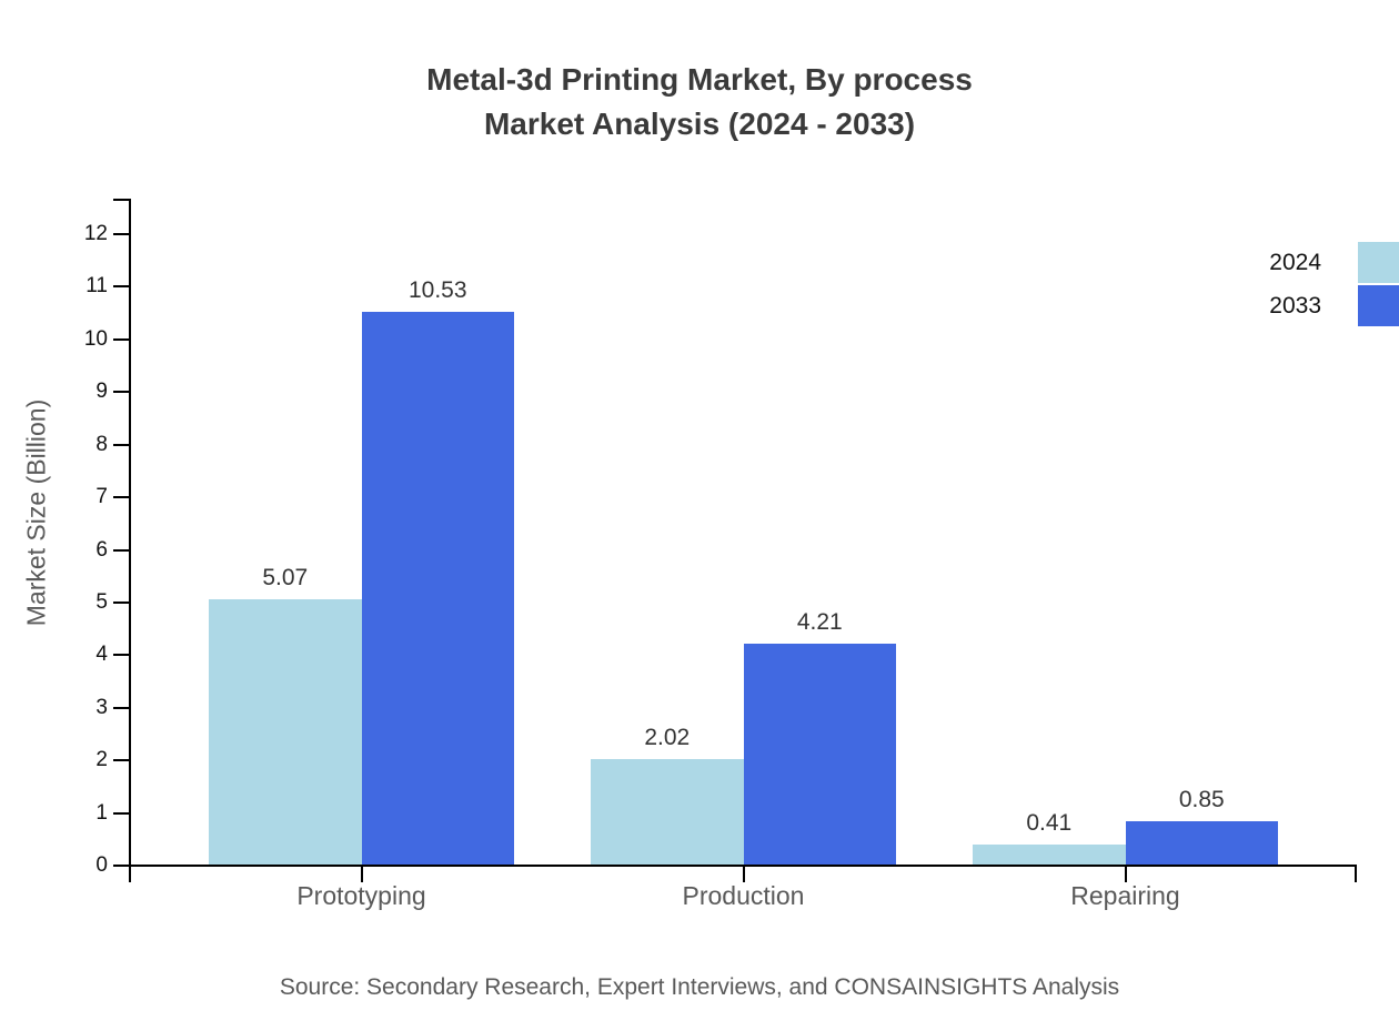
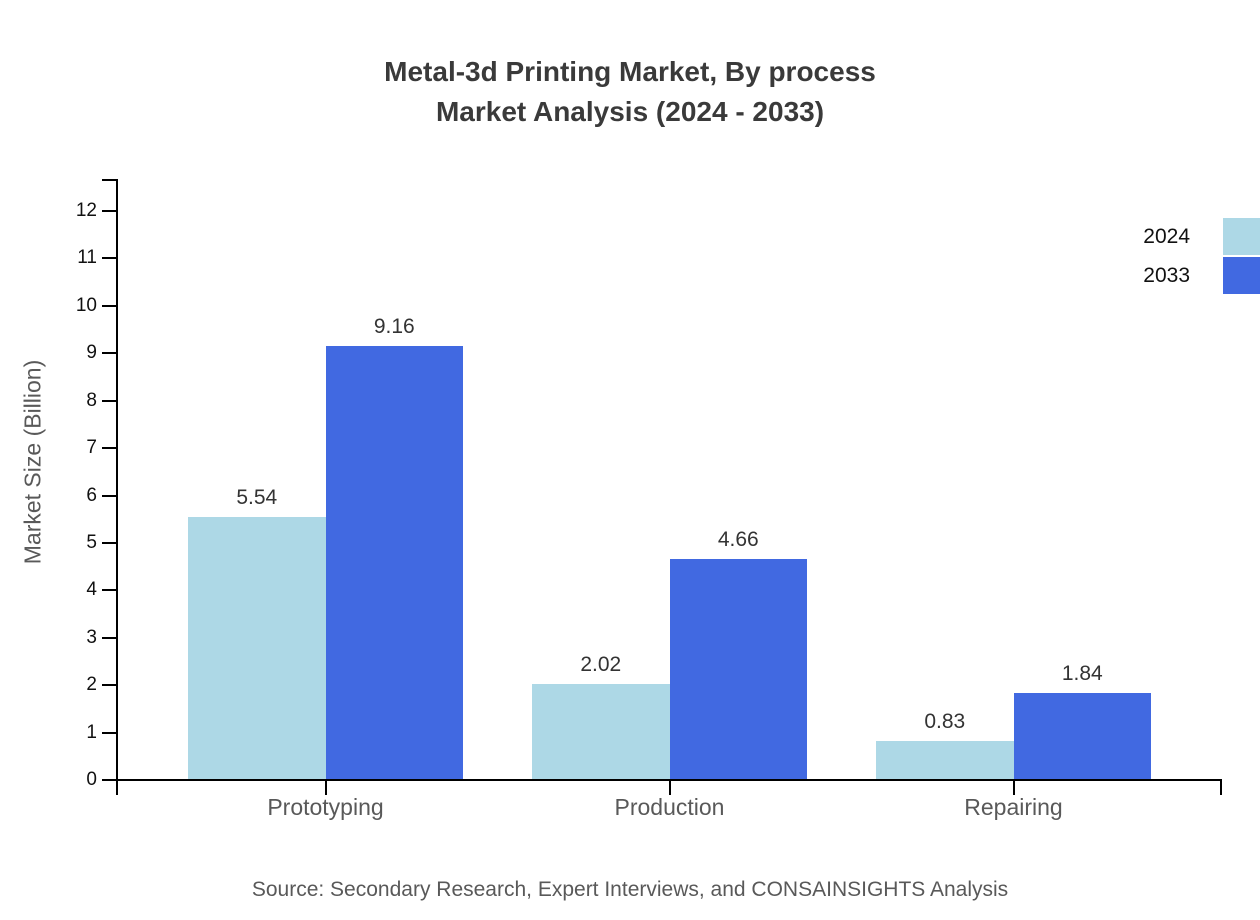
2024/Prototyping: 5.07 -> 5.54
2033/Prototyping: 10.53 -> 9.16
2033/Production: 4.21 -> 4.66
2024/Repairing: 0.41 -> 0.83
2033/Repairing: 0.85 -> 1.84
